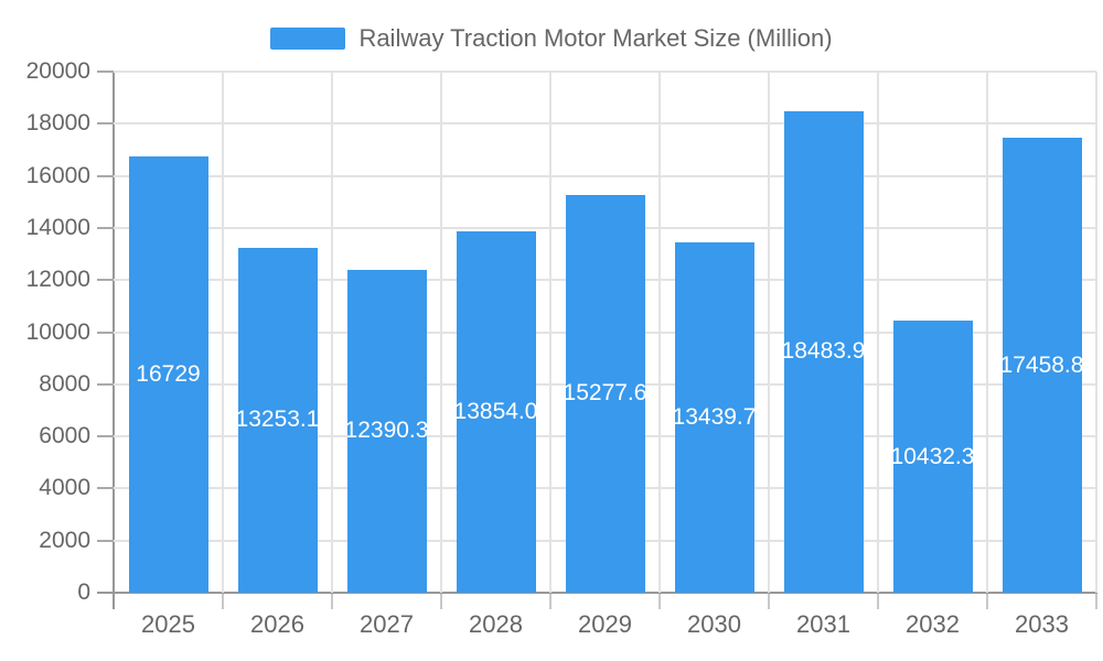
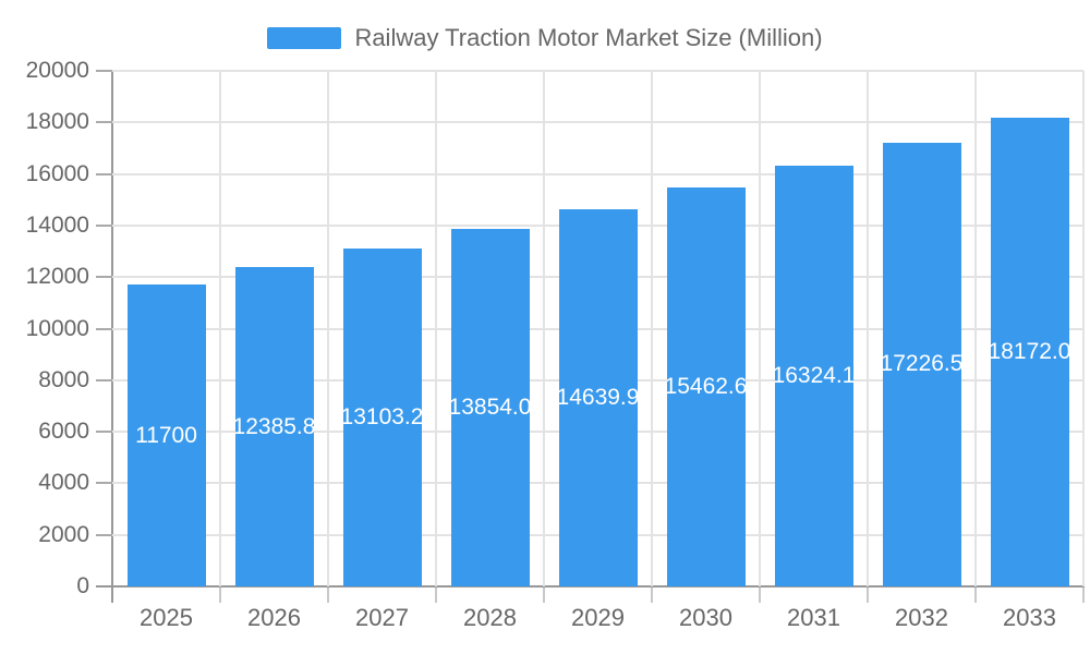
2025: 16729 -> 11700
2026: 13253.1 -> 12385.8
2027: 12390.3 -> 13103.2
2029: 15277.6 -> 14639.9
2030: 13439.7 -> 15462.6
2031: 18483.9 -> 16324.1
2032: 10432.3 -> 17226.5
2033: 17458.8 -> 18172.0
